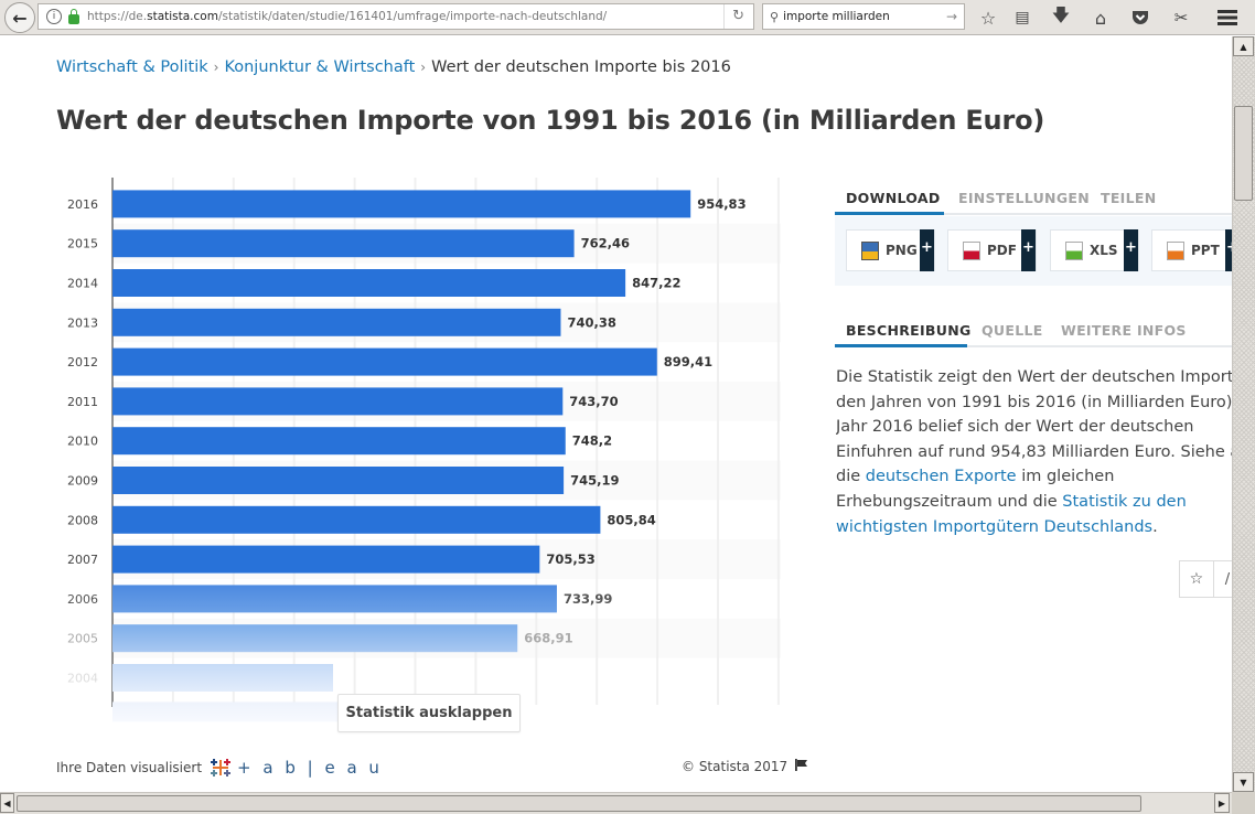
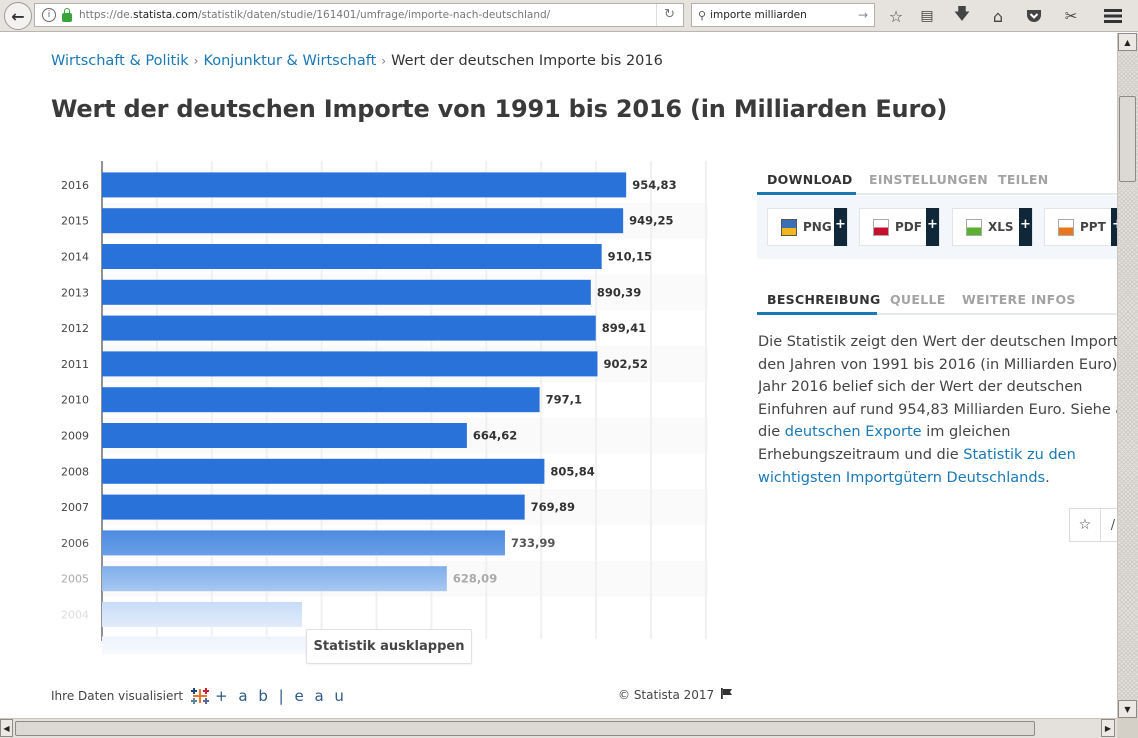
2015: 762,46 -> 949,25
2014: 847,22 -> 910,15
2013: 740,38 -> 890,39
2011: 743,70 -> 902,52
2010: 748,2 -> 797,1
2009: 745,19 -> 664,62
2007: 705,53 -> 769,89
2005: 668,91 -> 628,09
